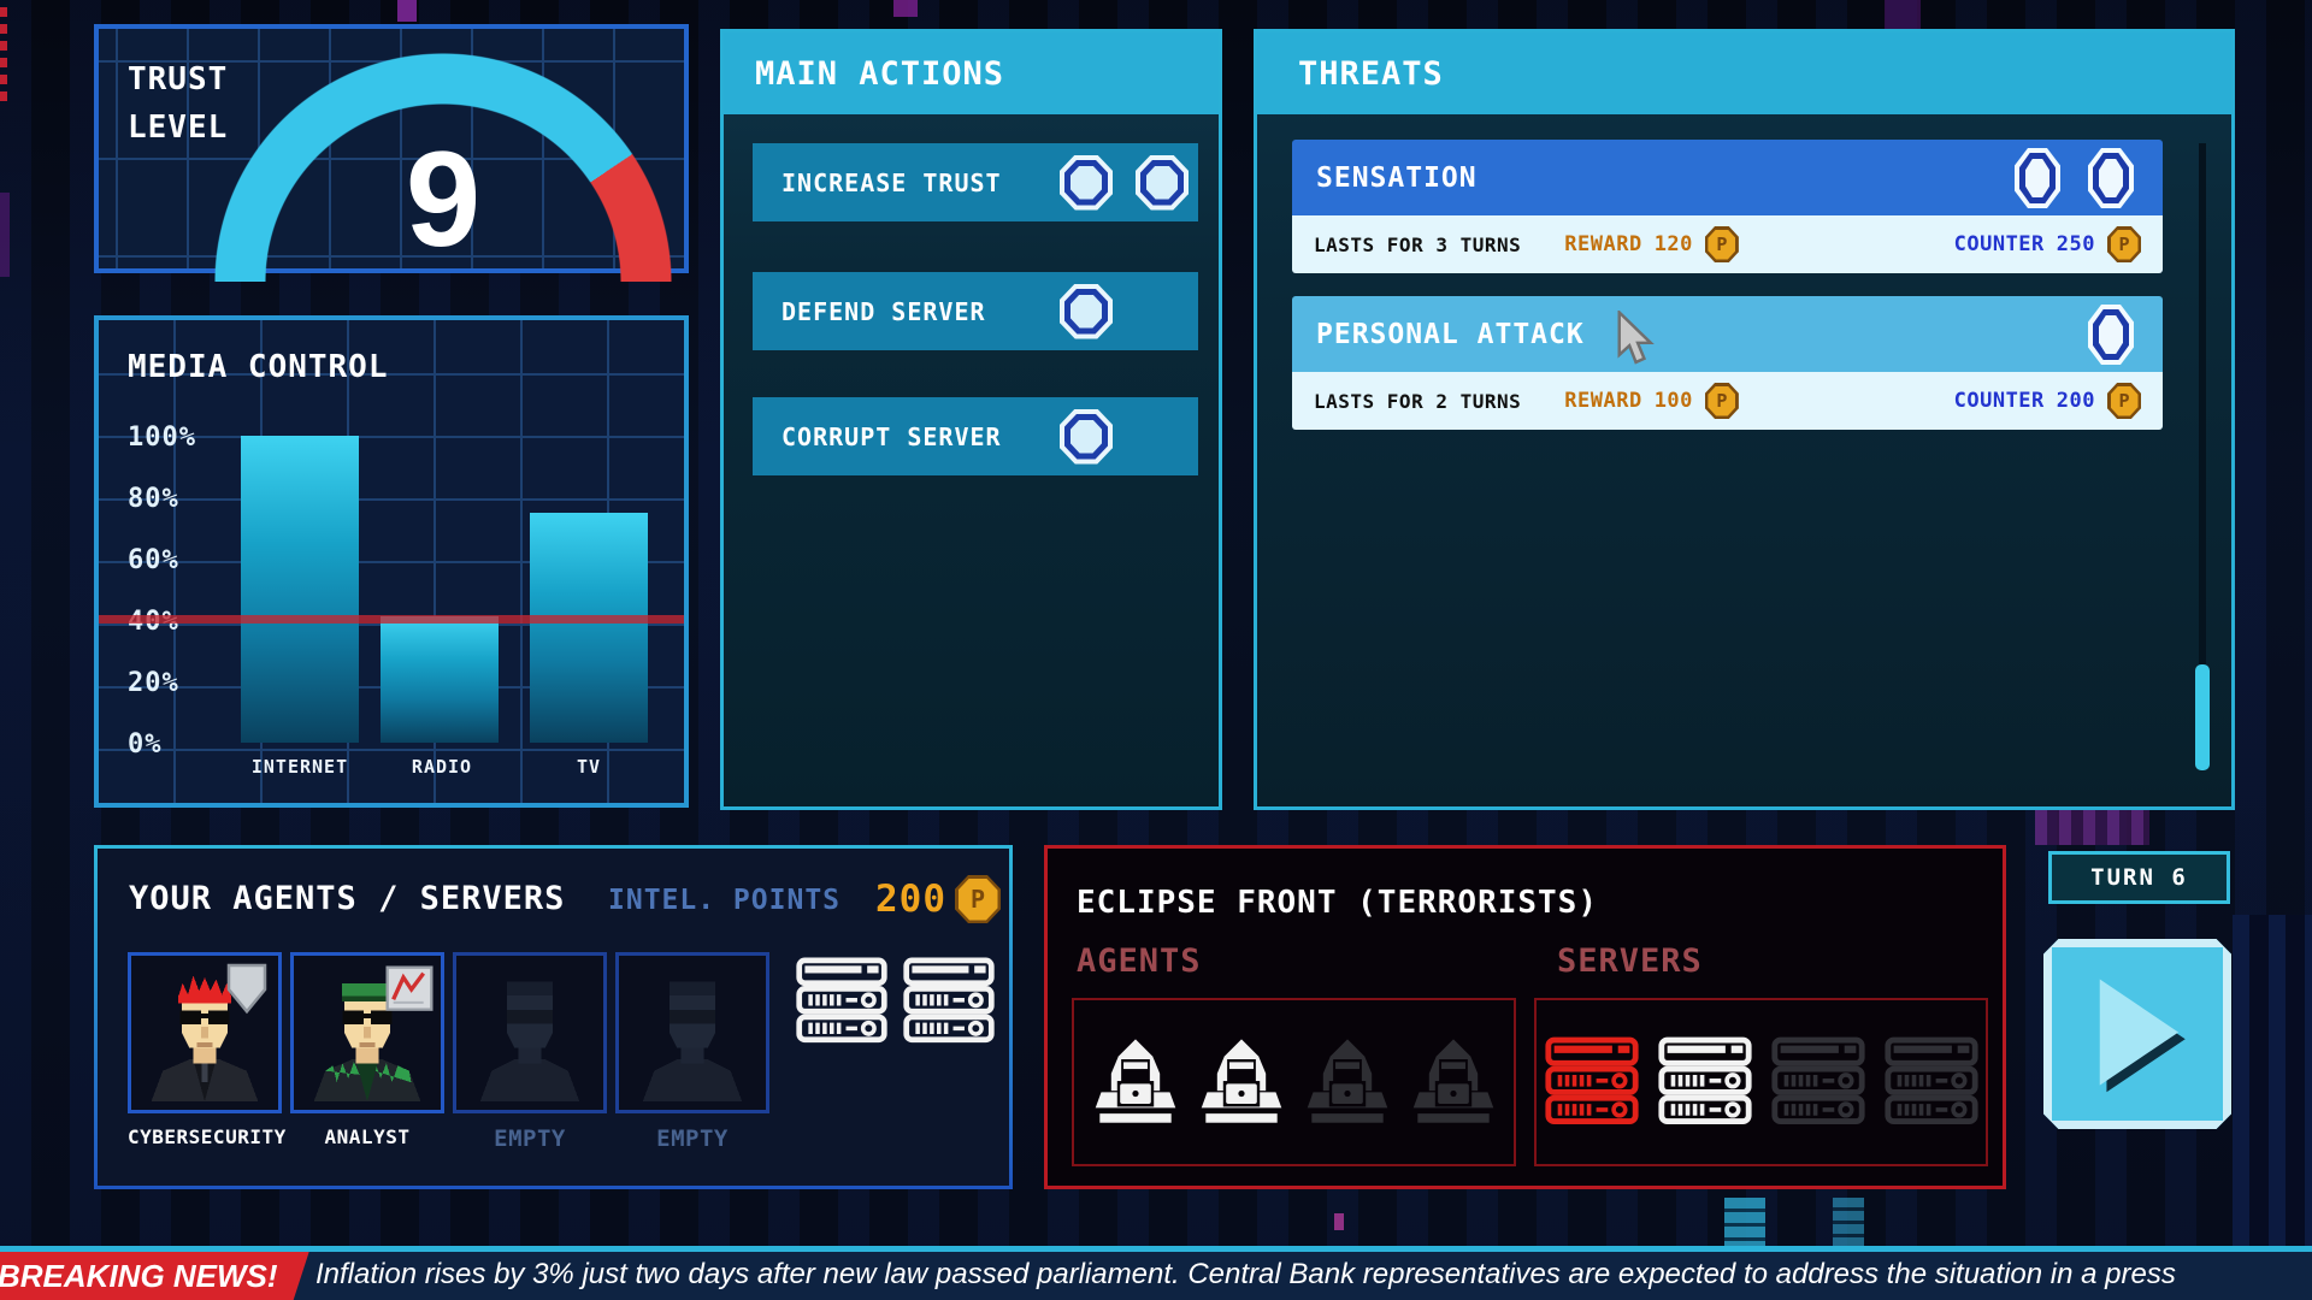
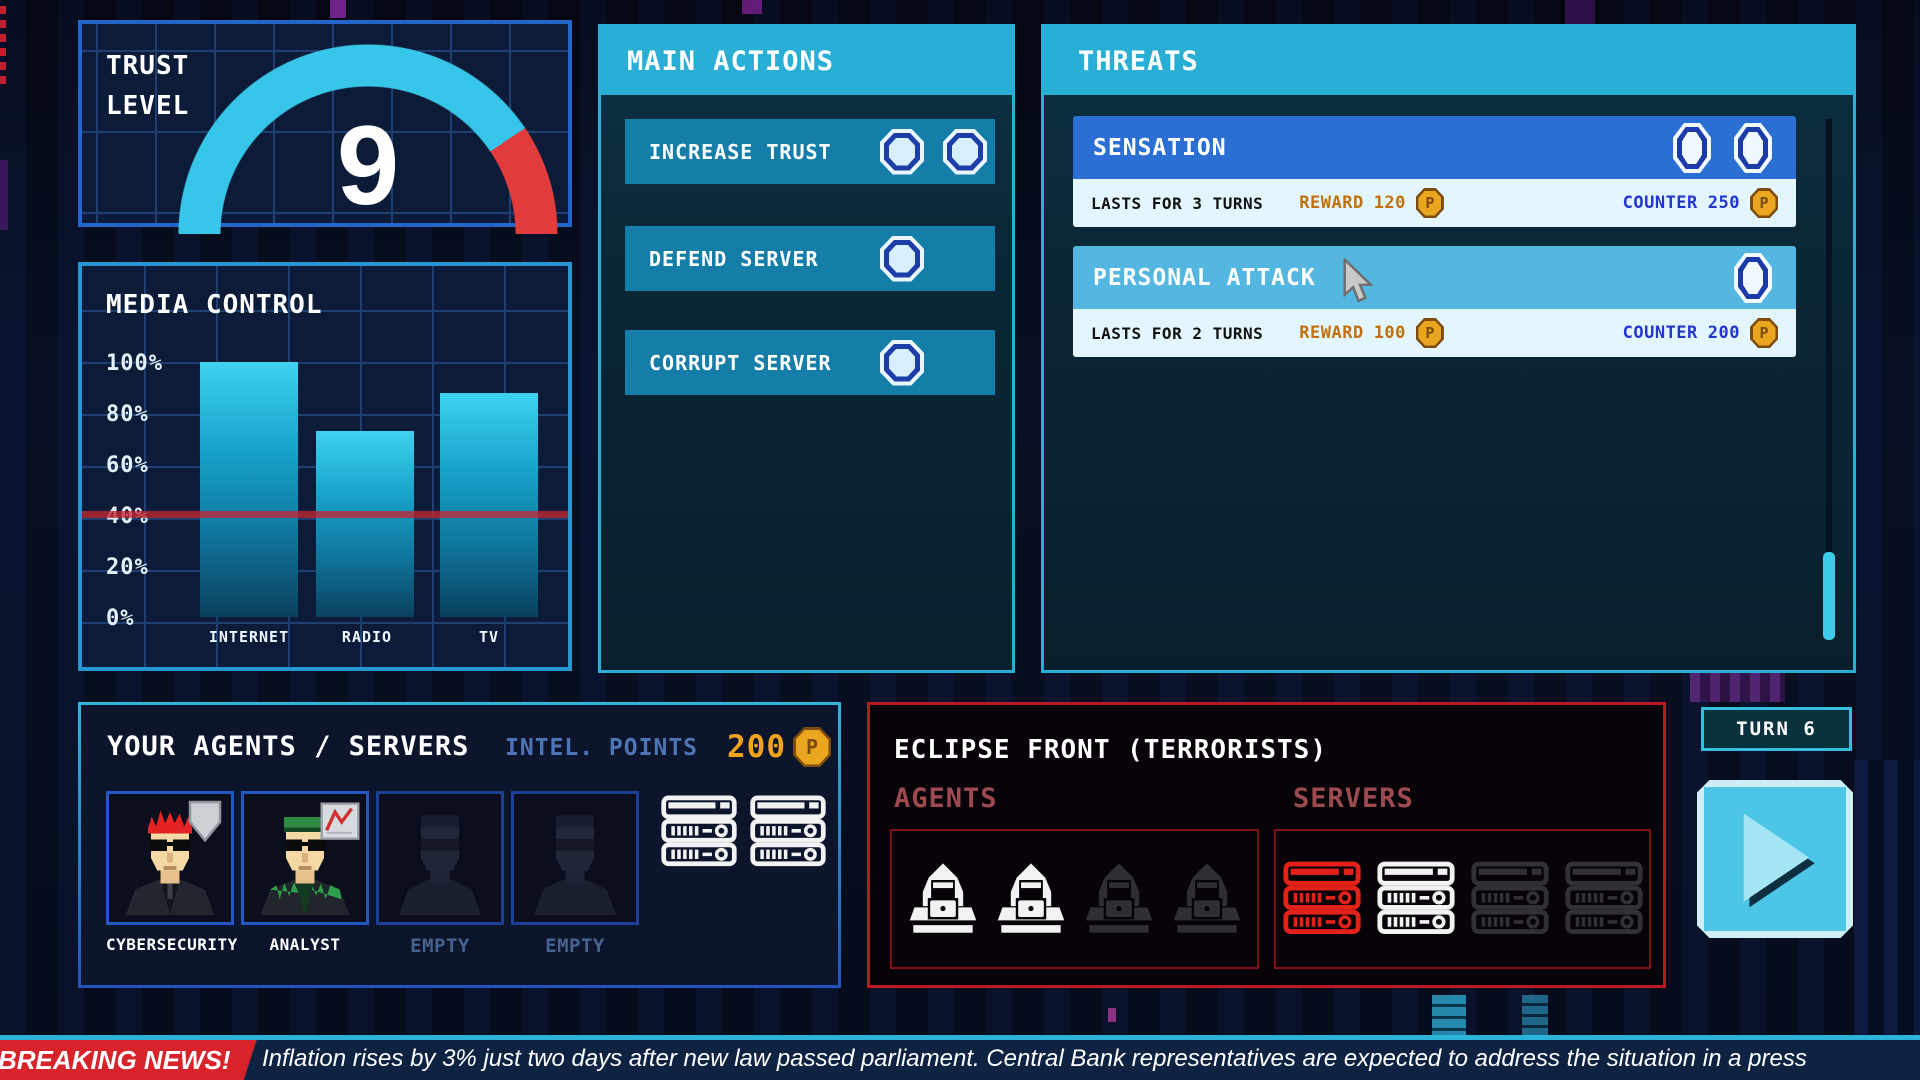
RADIO: 41% -> 73%
TV: 75% -> 88%
